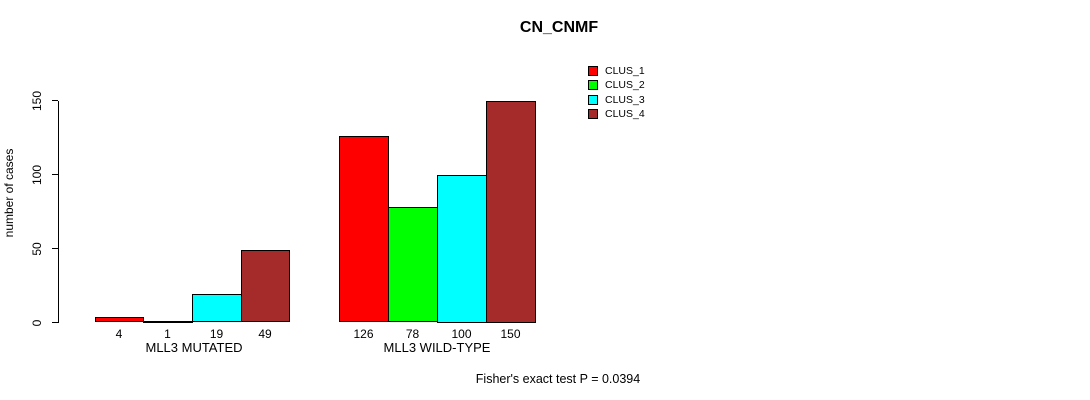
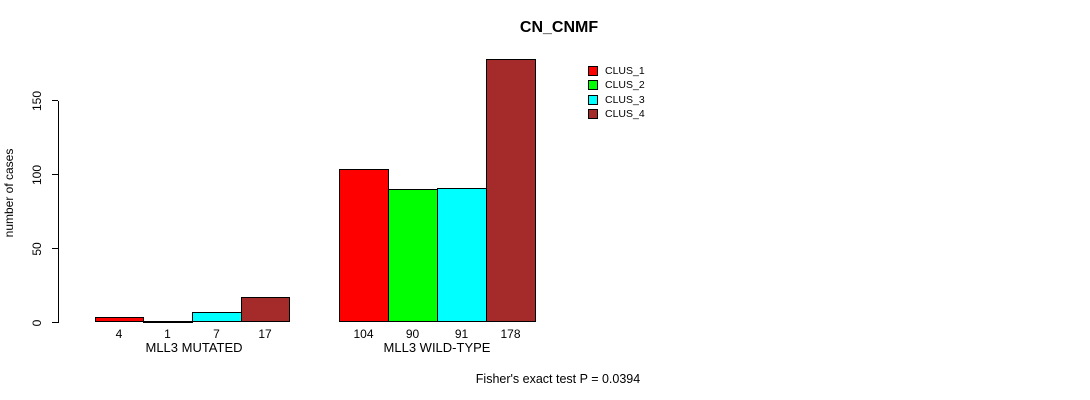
CLUS_3/MLL3 MUTATED: 19 -> 7
CLUS_4/MLL3 MUTATED: 49 -> 17
CLUS_1/MLL3 WILD-TYPE: 126 -> 104
CLUS_2/MLL3 WILD-TYPE: 78 -> 90
CLUS_3/MLL3 WILD-TYPE: 100 -> 91
CLUS_4/MLL3 WILD-TYPE: 150 -> 178
